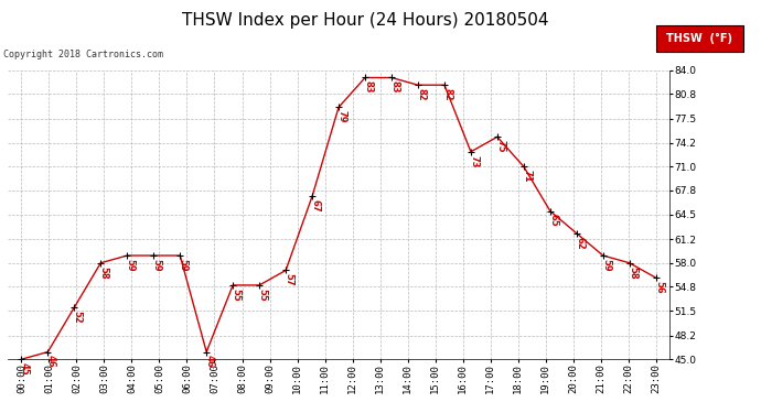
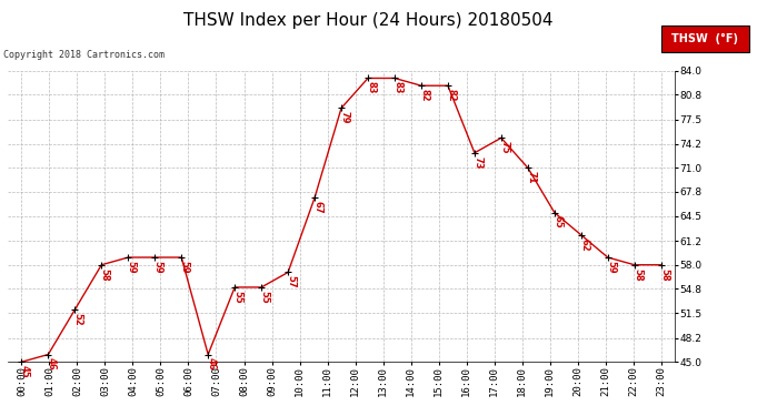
23:00: 56 -> 58
